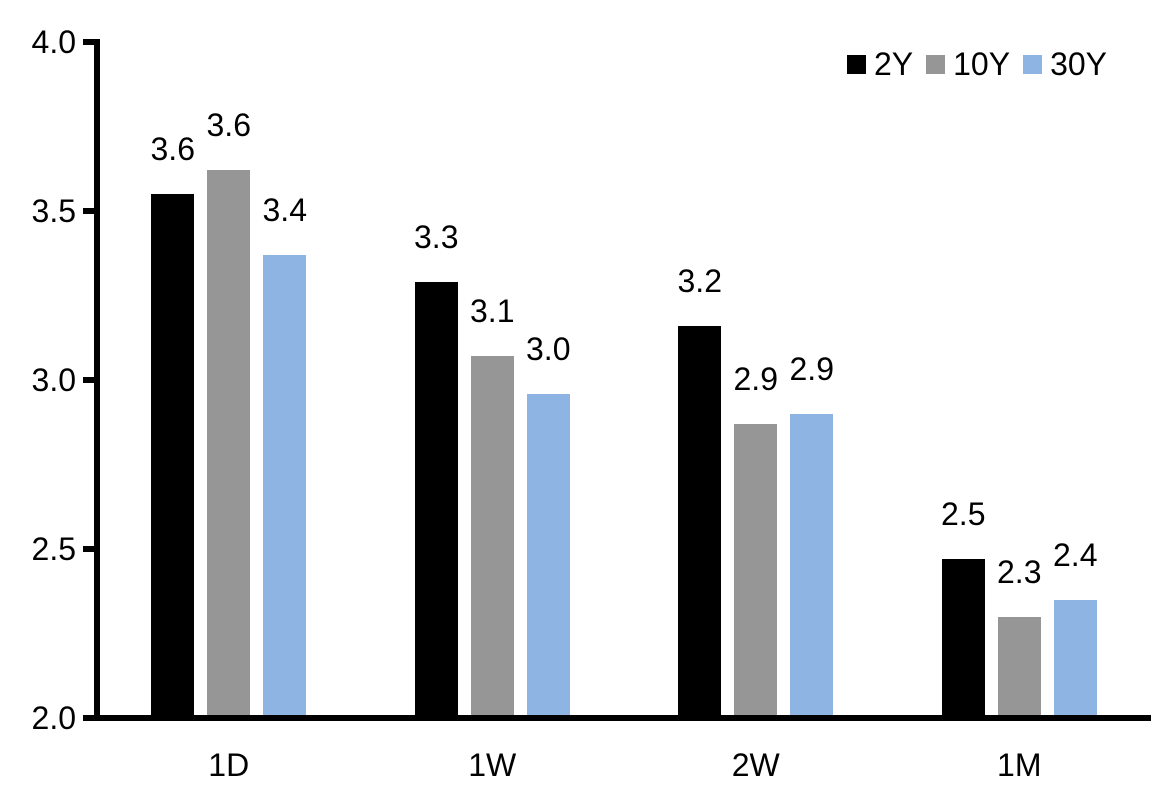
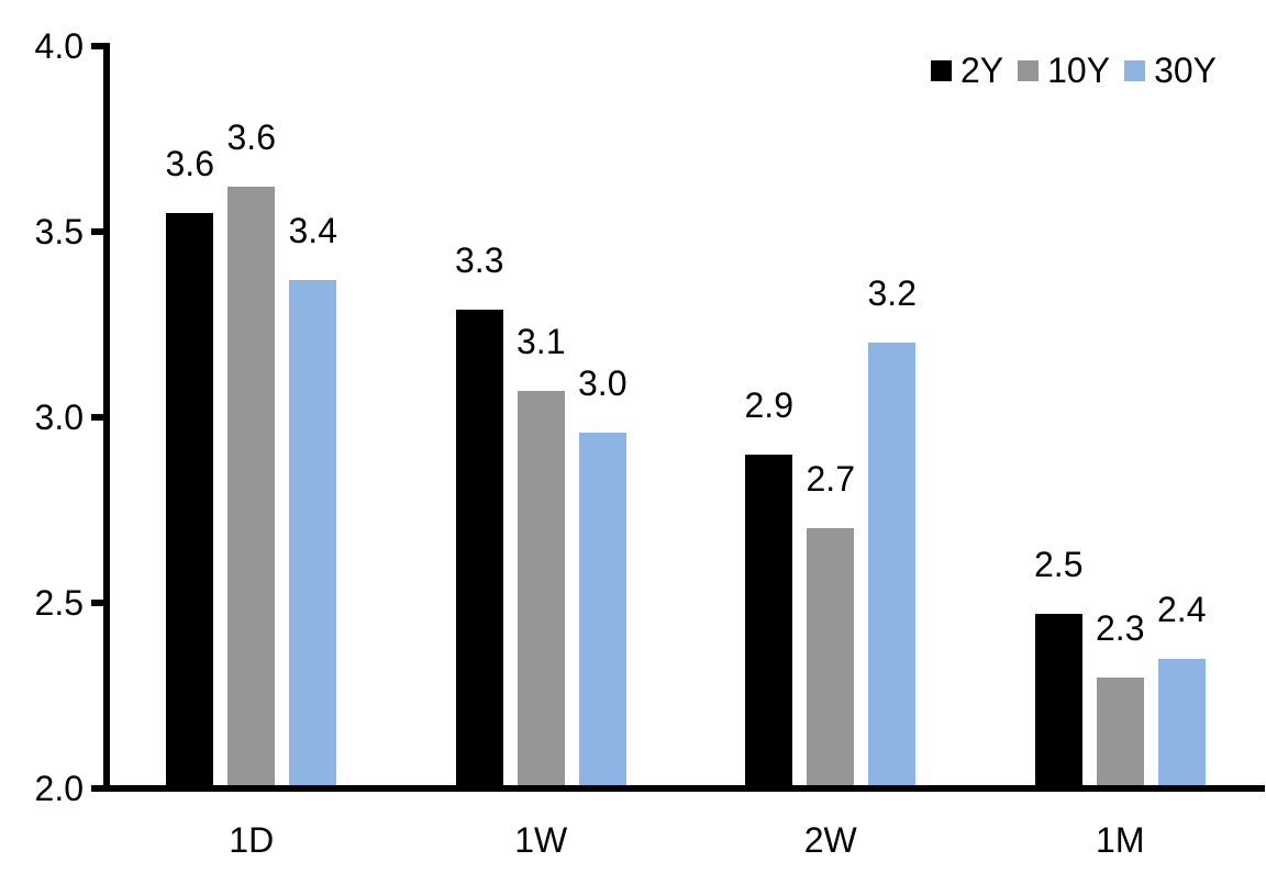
2Y/2W: 3.2 -> 2.9
10Y/2W: 2.9 -> 2.7
30Y/2W: 2.9 -> 3.2
